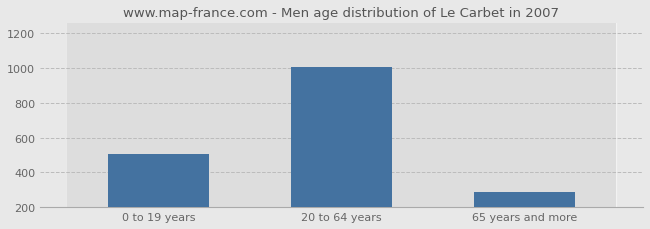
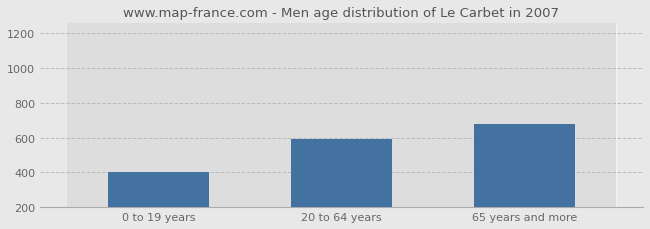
0 to 19 years: 500 -> 400
20 to 64 years: 1000 -> 590
65 years and more: 290 -> 680
